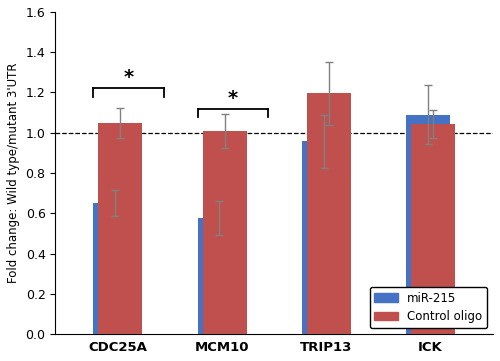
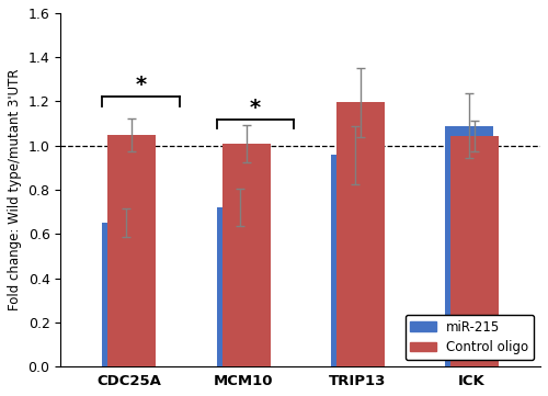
miR-215/MCM10: 0.575 -> 0.720
